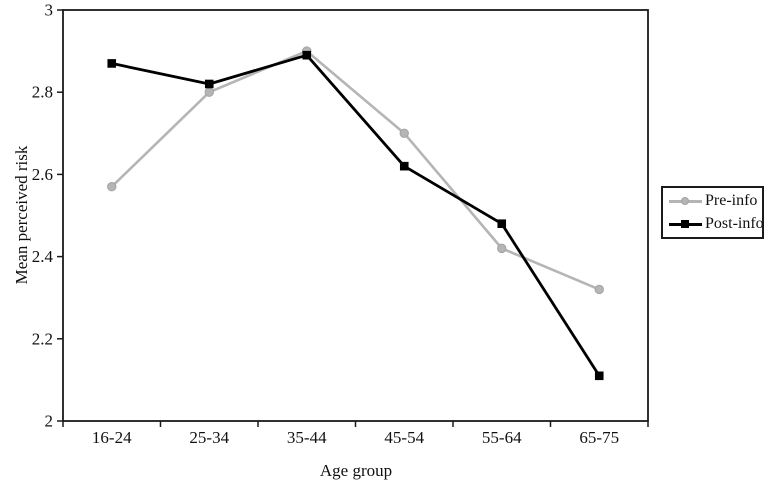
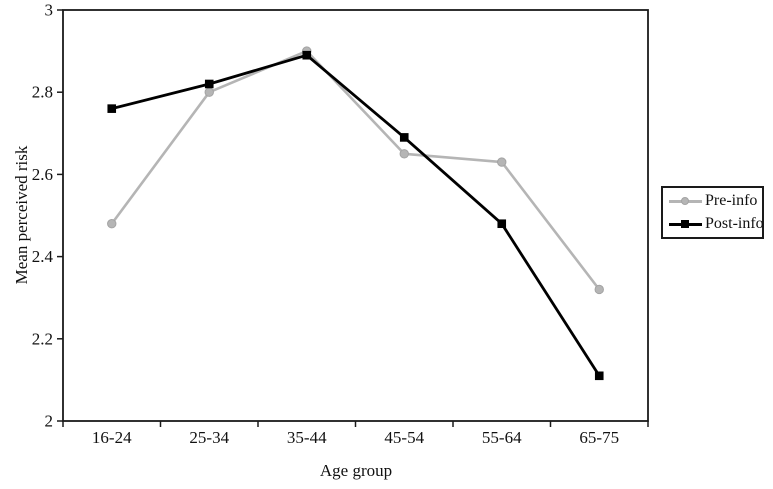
Pre-info/16-24: 2.57 -> 2.48
Post-info/16-24: 2.87 -> 2.76
Pre-info/45-54: 2.70 -> 2.65
Post-info/45-54: 2.62 -> 2.69
Pre-info/55-64: 2.42 -> 2.63
